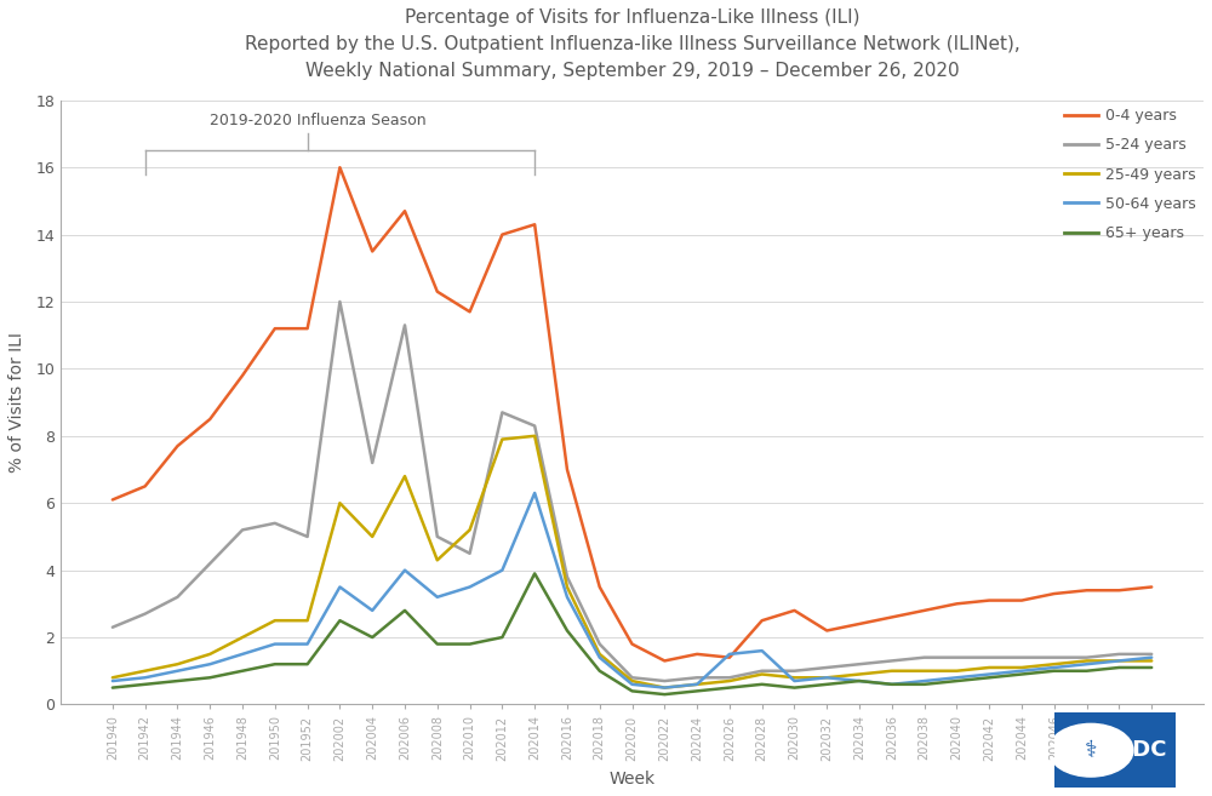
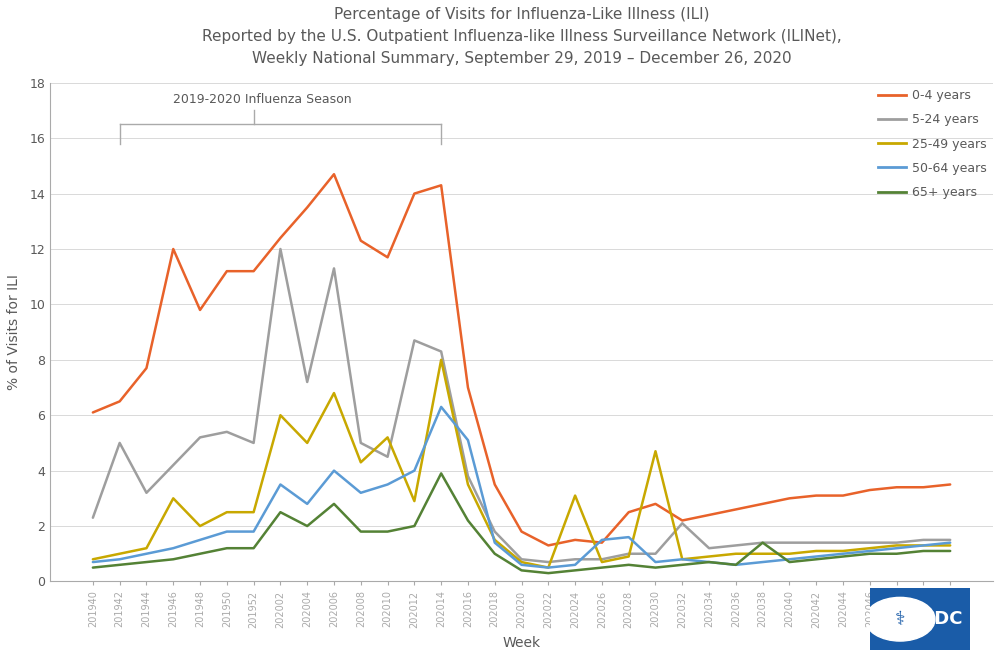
5-24 years/201942: 2.7 -> 5.0
0-4 years/201946: 8.5 -> 12.0
25-49 years/201946: 1.5 -> 3.0
0-4 years/202002: 16.0 -> 12.4
25-49 years/202012: 7.9 -> 2.9
50-64 years/202016: 3.2 -> 5.1
25-49 years/202024: 0.6 -> 3.1
25-49 years/202030: 0.8 -> 4.7
5-24 years/202032: 1.1 -> 2.1
65+ years/202038: 0.6 -> 1.4
